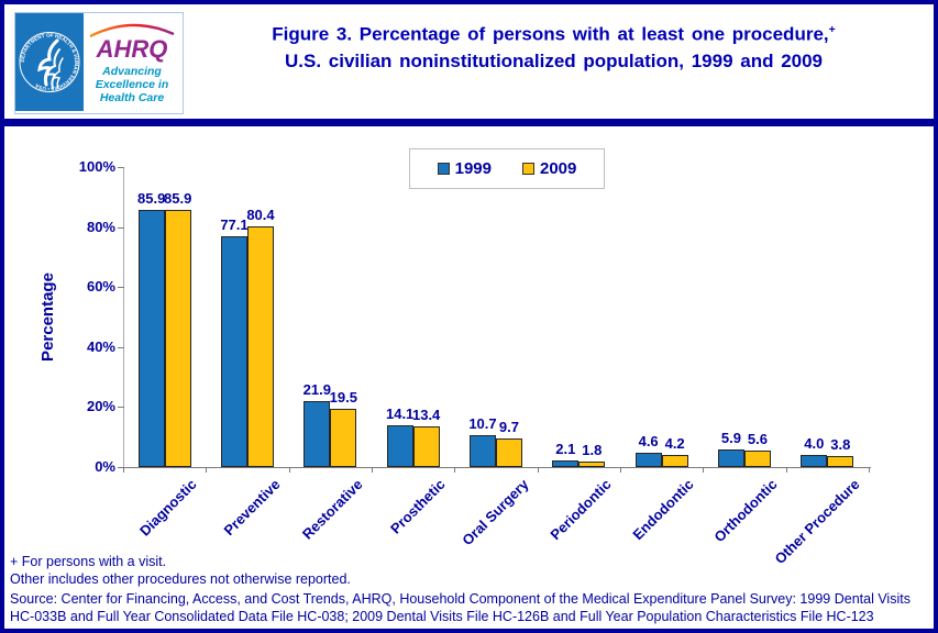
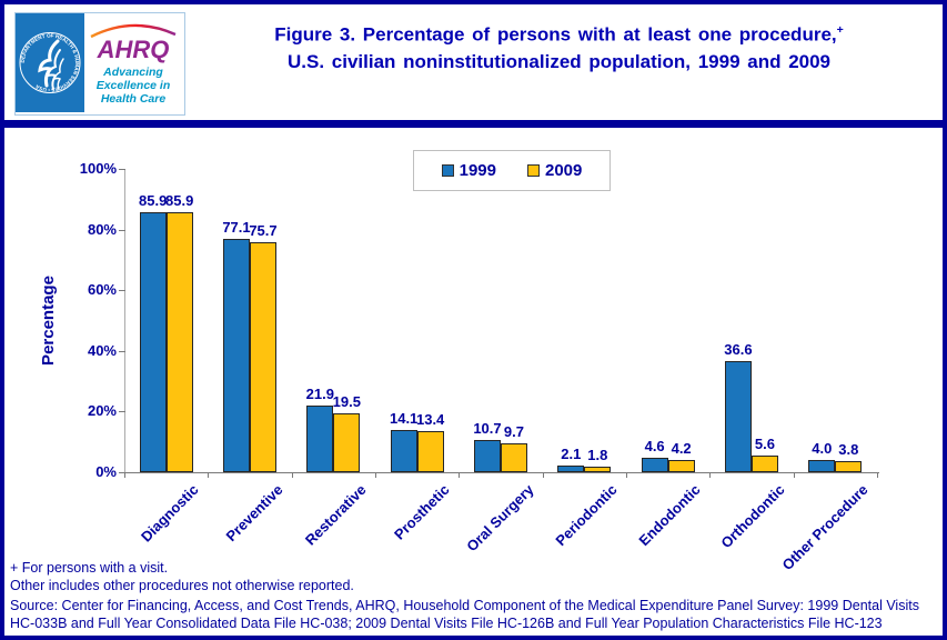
2009/Preventive: 80.4 -> 75.7
1999/Orthodontic: 5.9 -> 36.6
